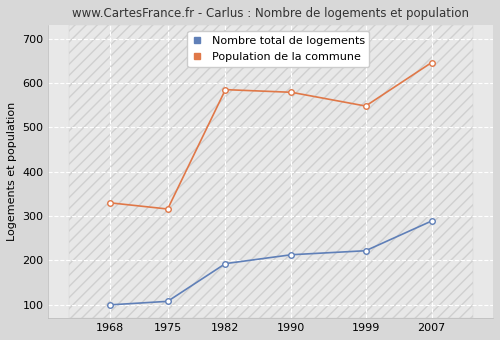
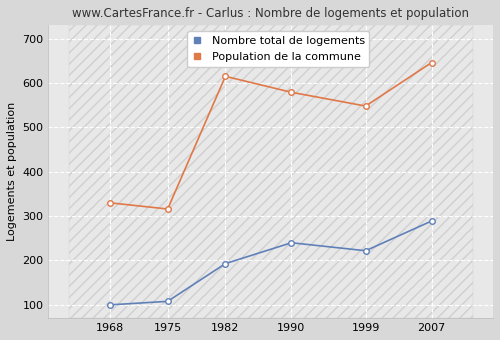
Population de la commune/1982: 585 -> 615
Nombre total de logements/1990: 213 -> 240
